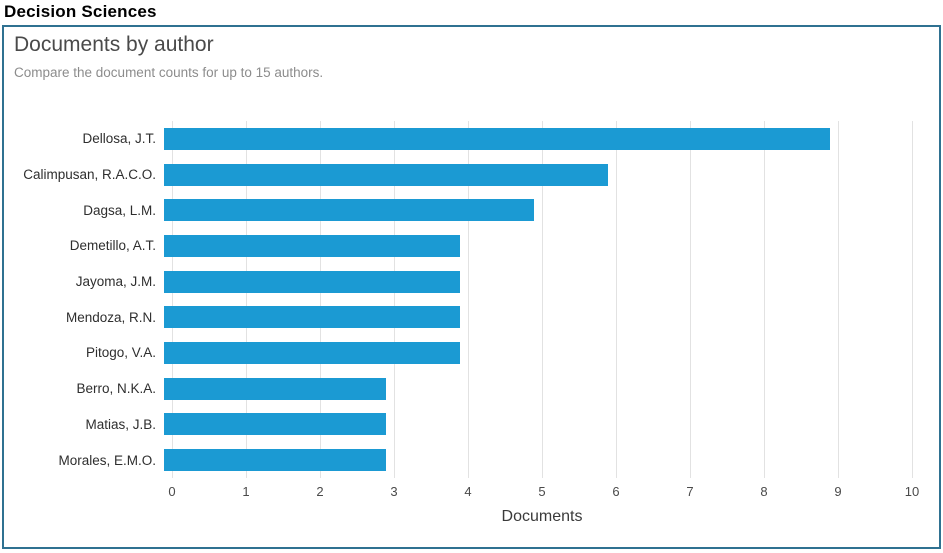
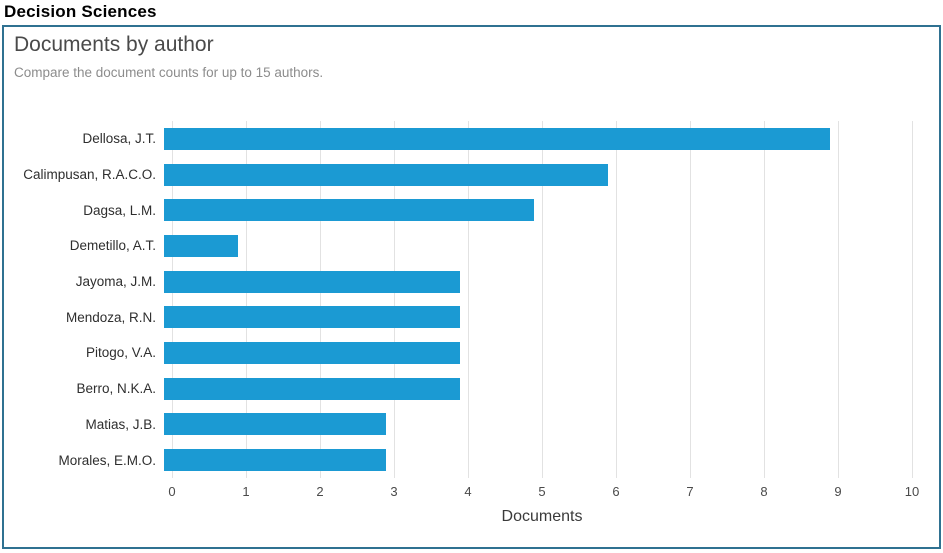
Demetillo, A.T.: 4 -> 1
Berro, N.K.A.: 3 -> 4
